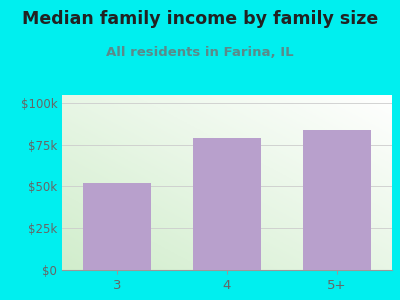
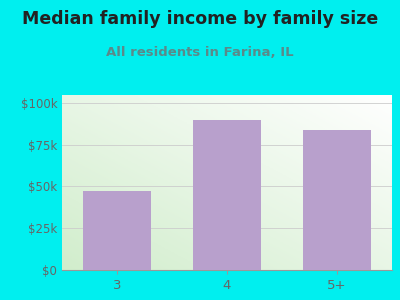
3: $52k -> $47k
4: $79k -> $90k
